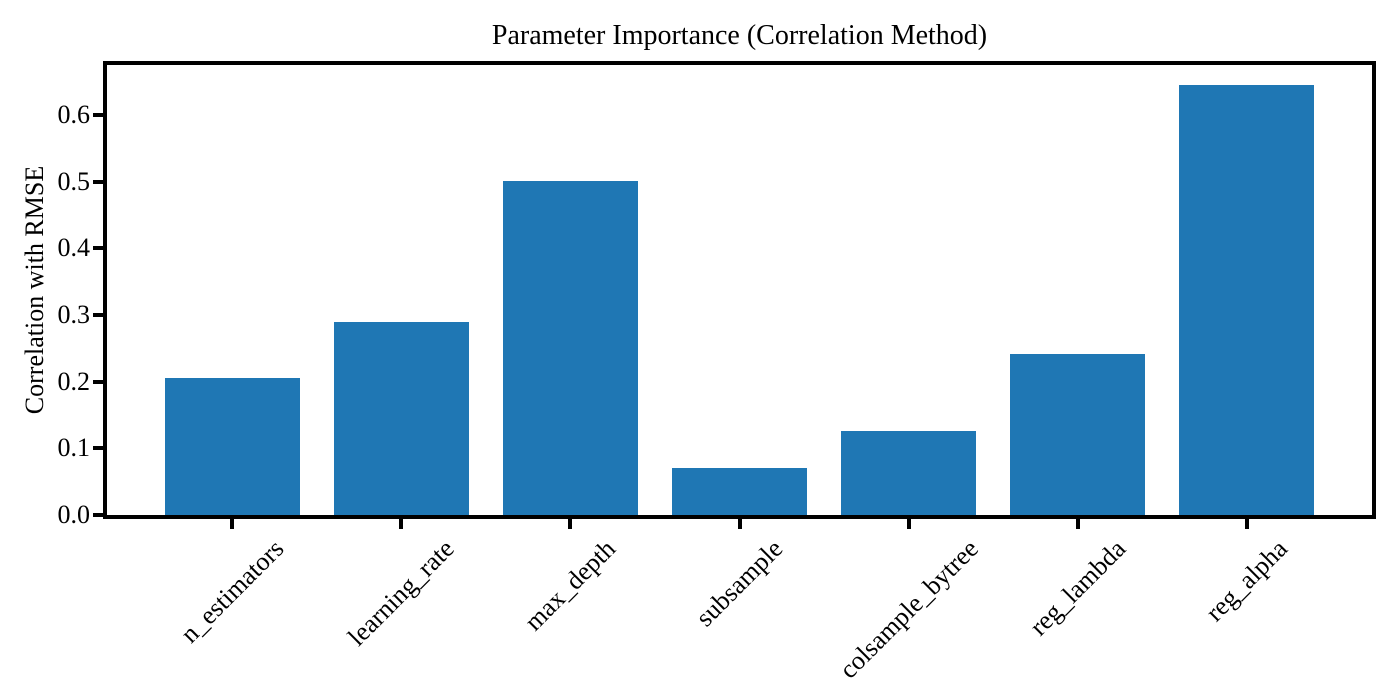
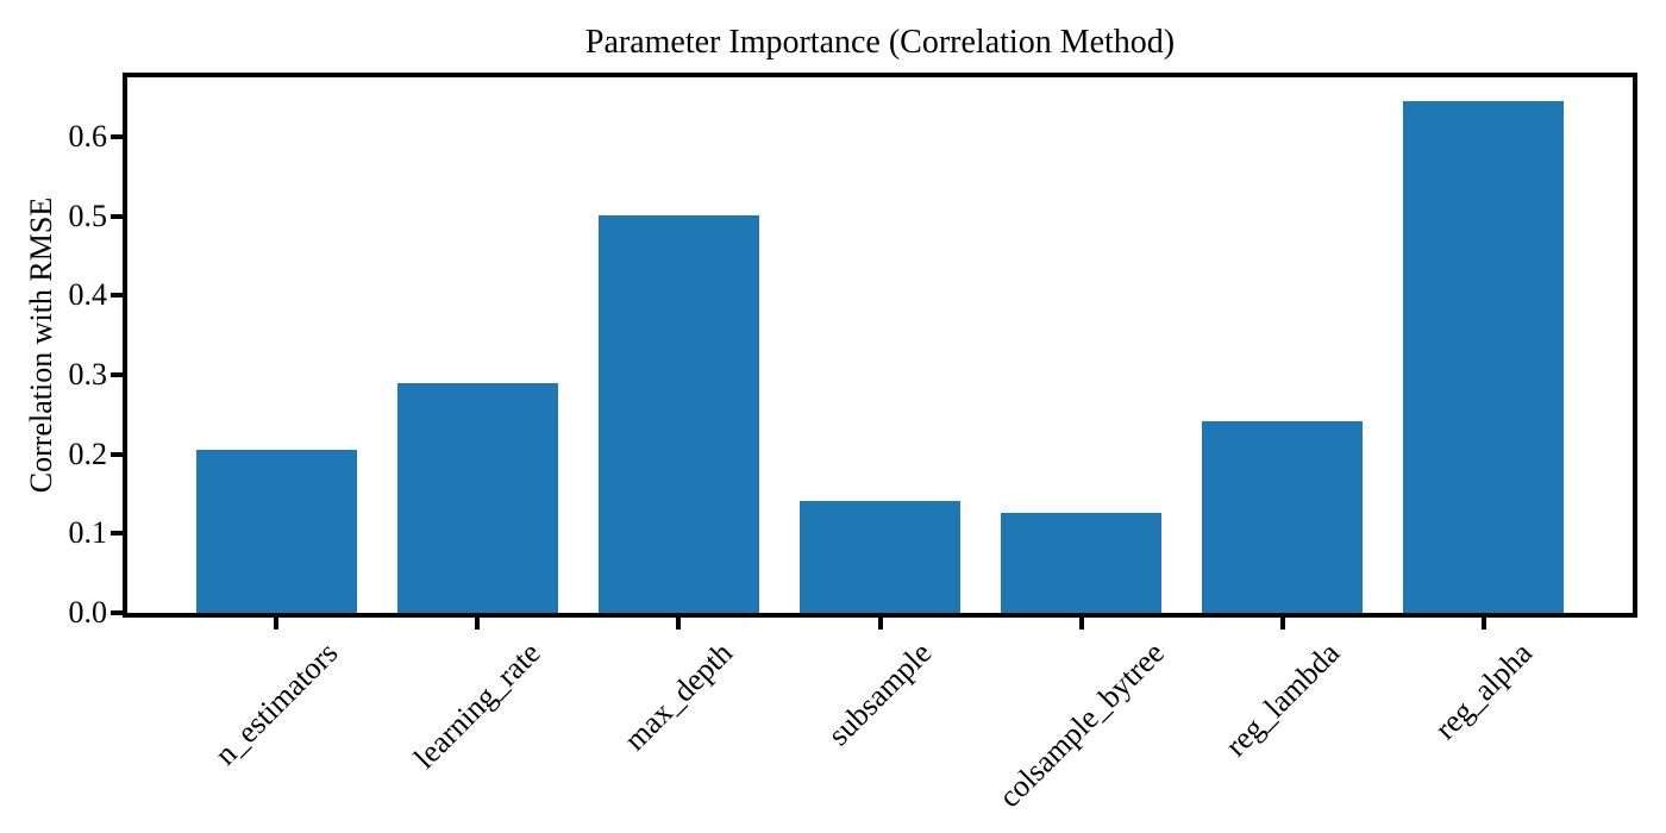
subsample: 0.07 -> 0.14
